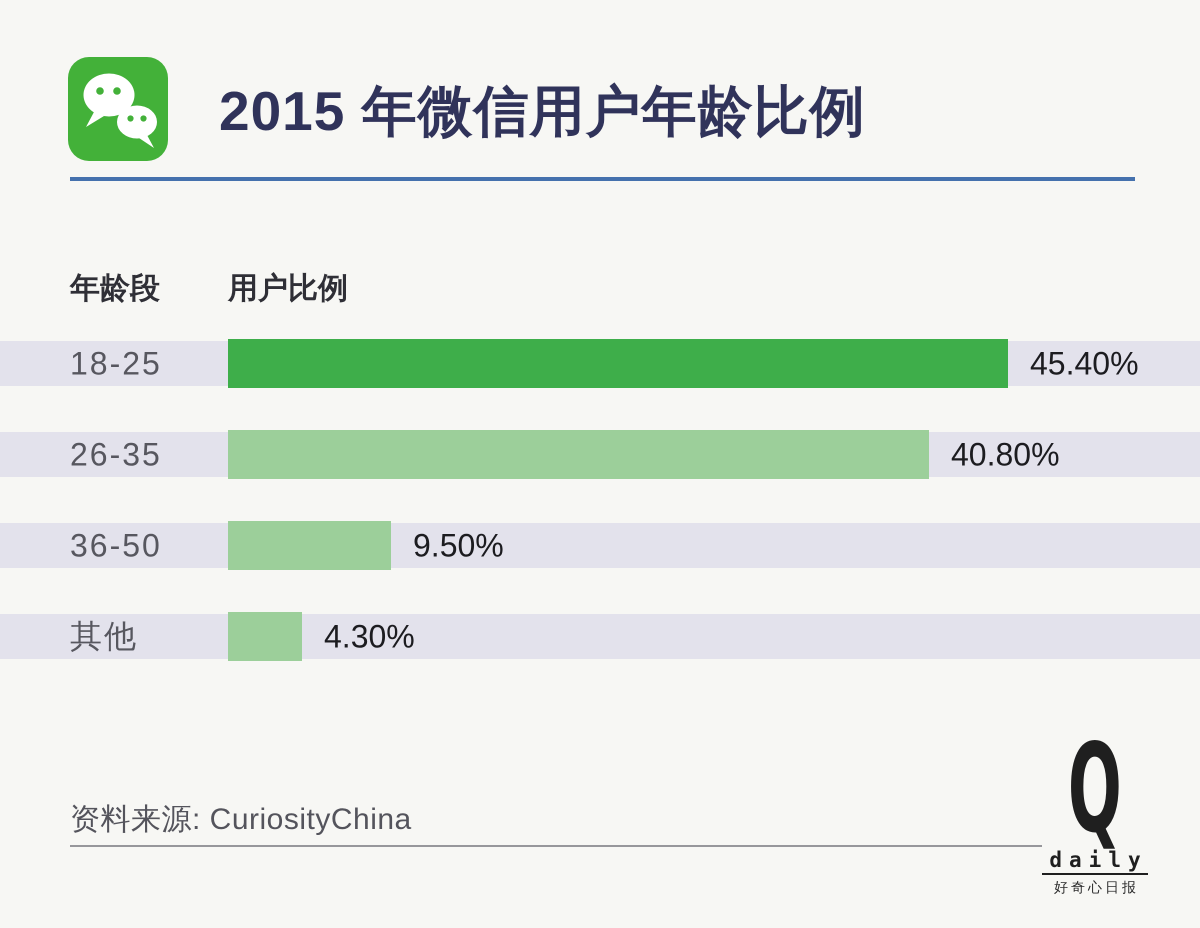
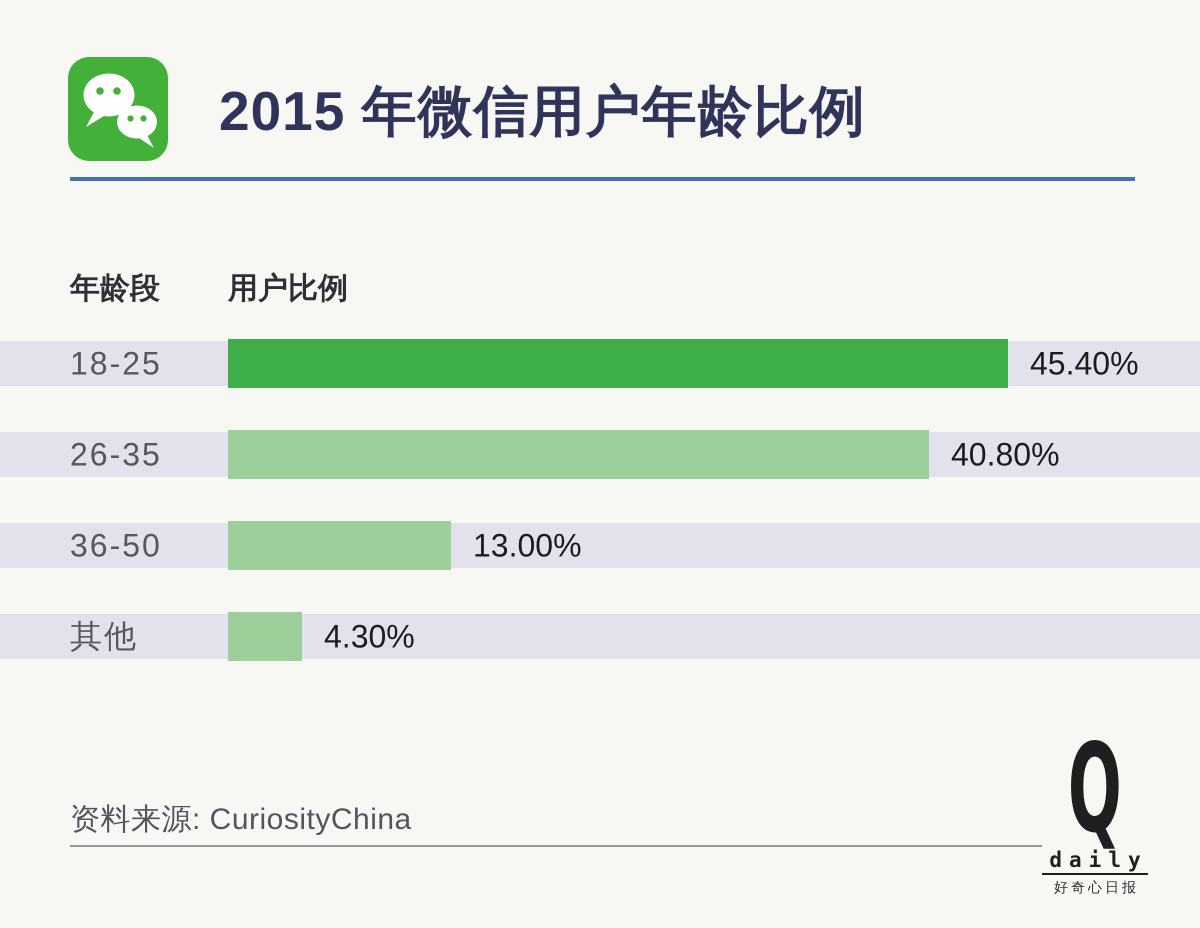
36-50: 9.50% -> 13.00%
